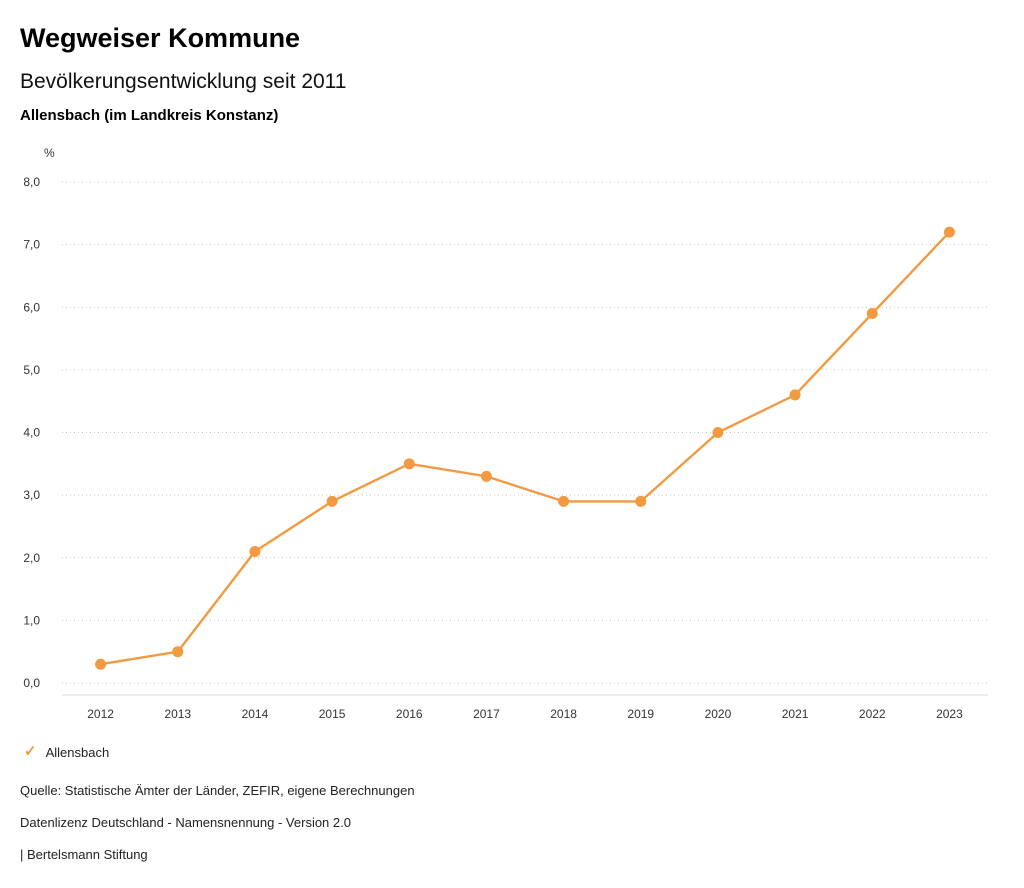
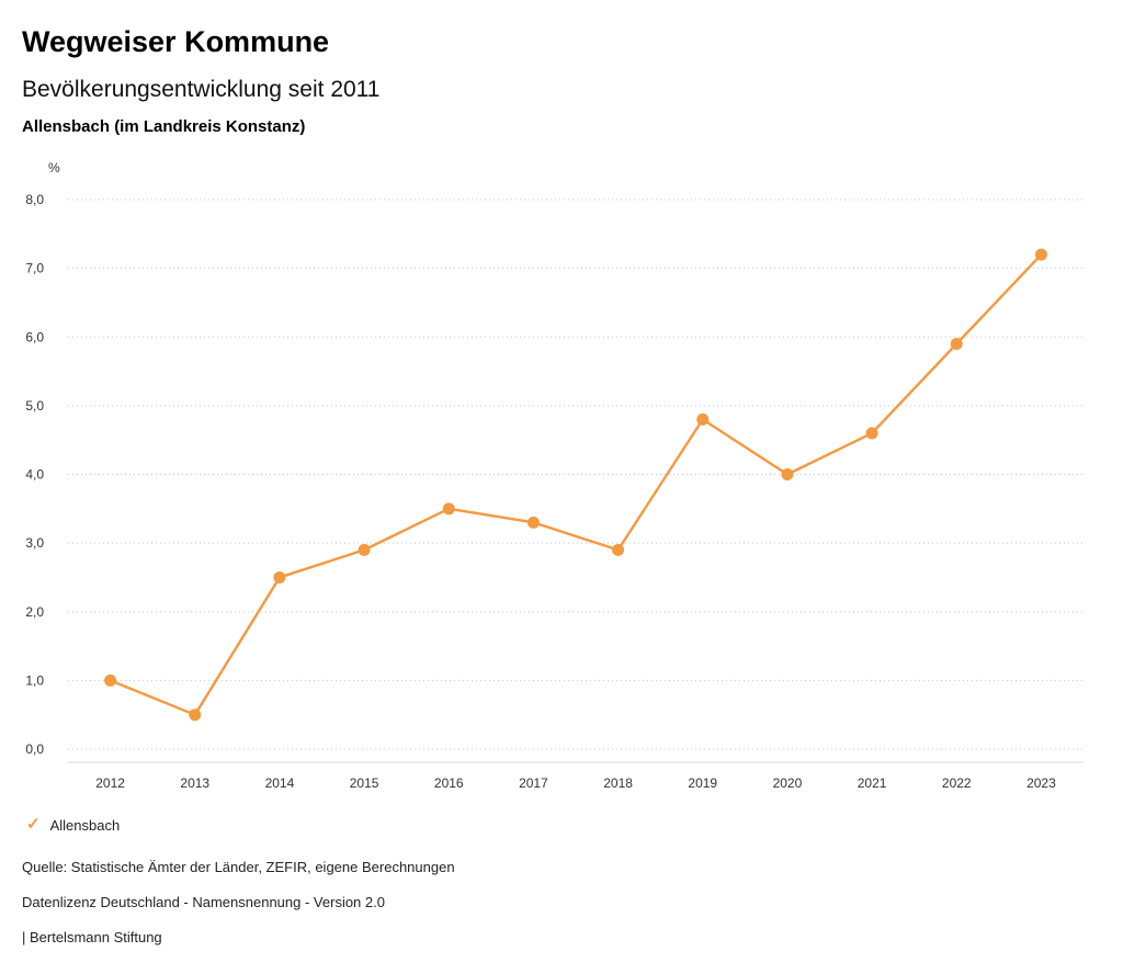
2012: 0,3 -> 1,0
2014: 2,1 -> 2,5
2019: 2,9 -> 4,8
